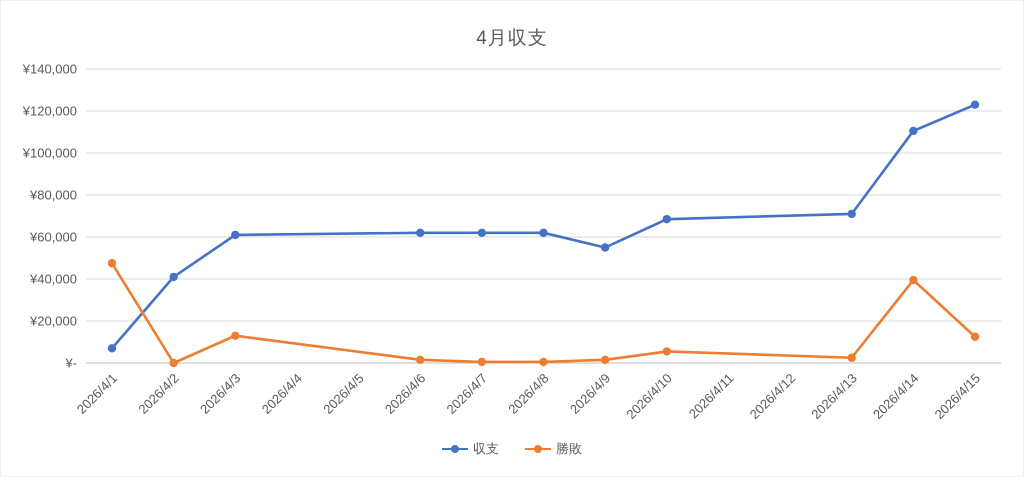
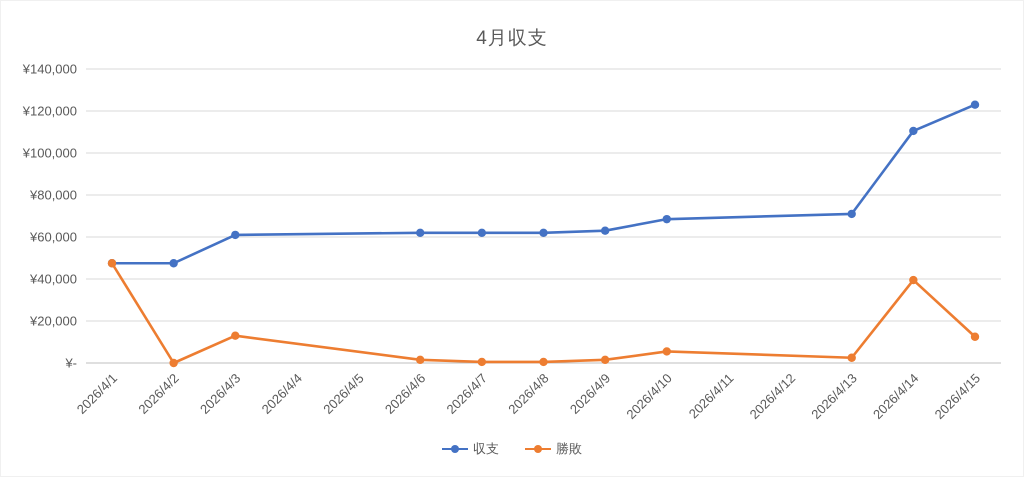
収支/2026/4/1: ¥7000 -> ¥48000
収支/2026/4/2: ¥41000 -> ¥48000
収支/2026/4/9: ¥55000 -> ¥63000
